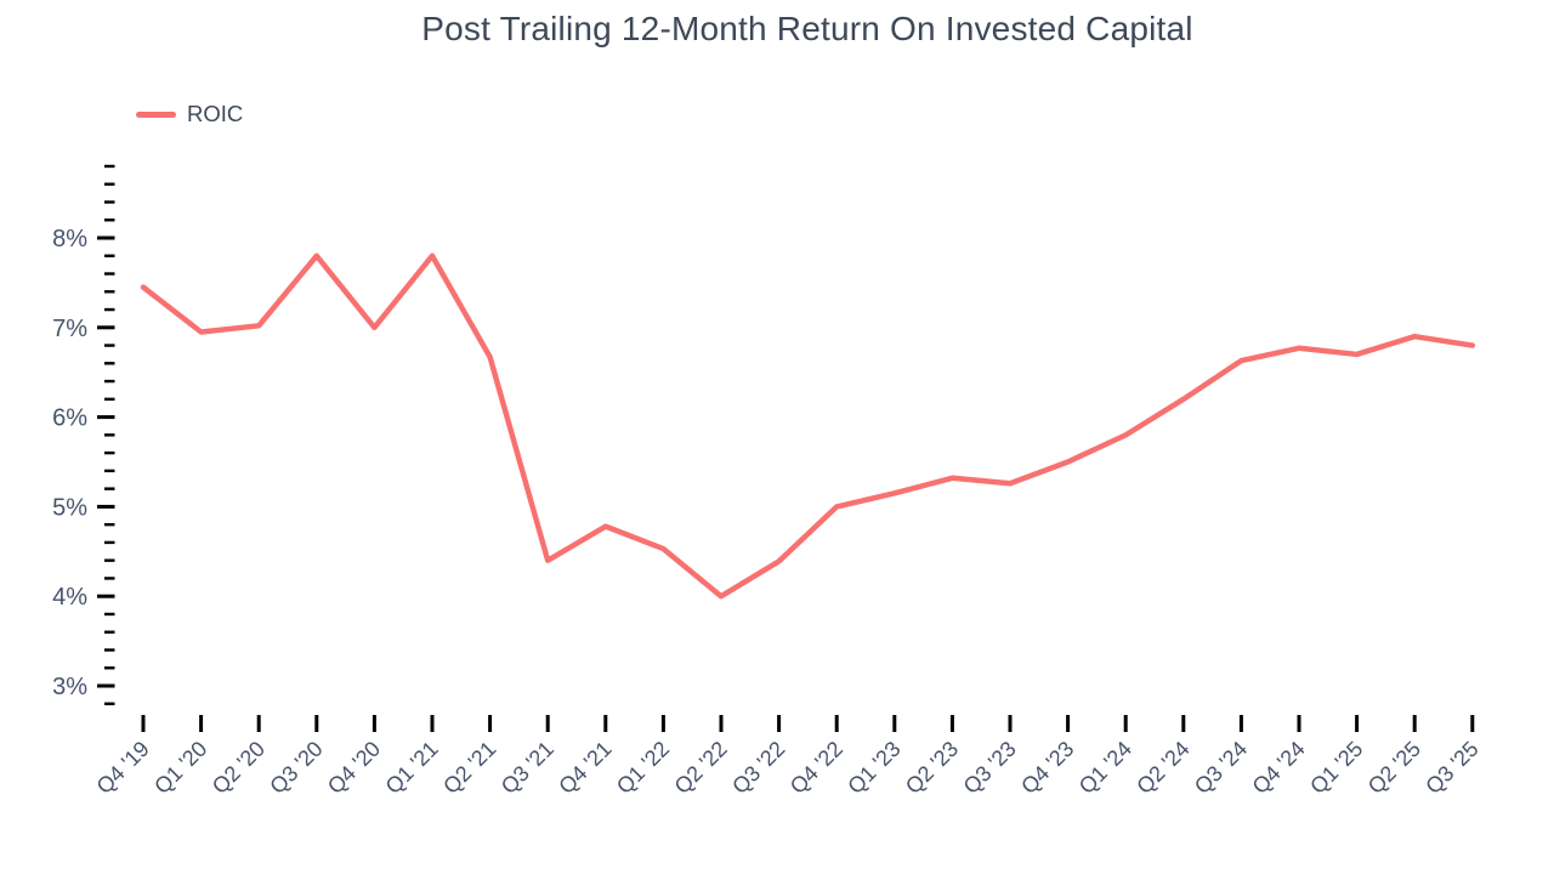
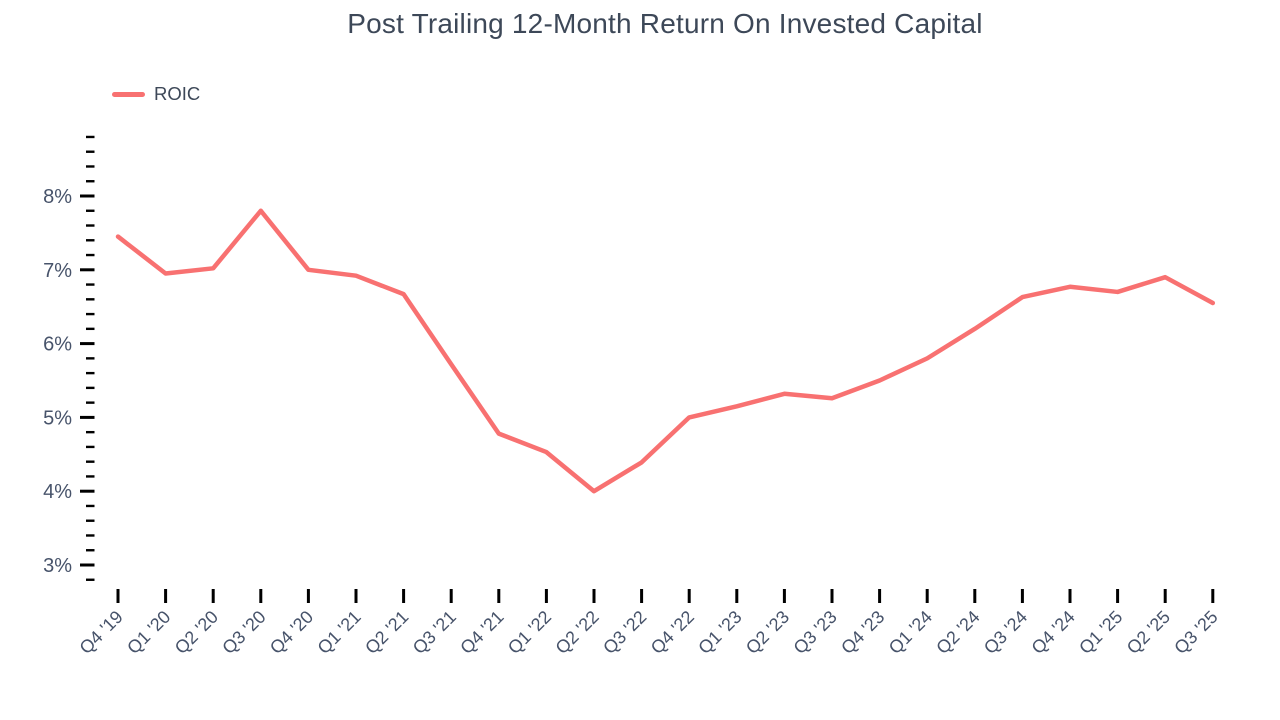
Q1 '21: 7.8% -> 6.9%
Q3 '21: 4.4% -> 5.7%
Q3 '25: 6.8% -> 6.5%
